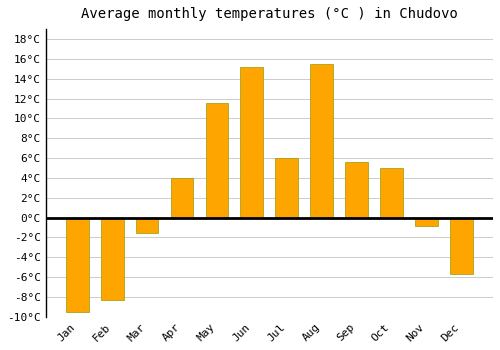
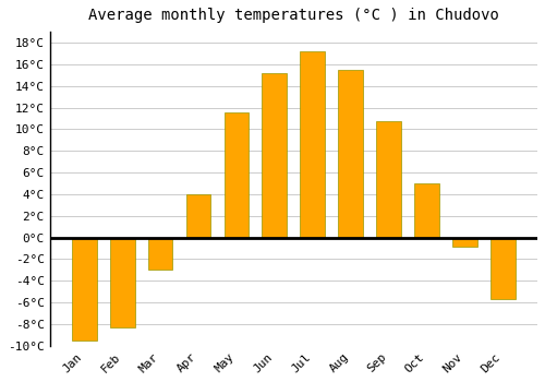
Mar: -1.6°C -> -3.0°C
Jul: 6.0°C -> 17.2°C
Sep: 5.6°C -> 10.7°C
